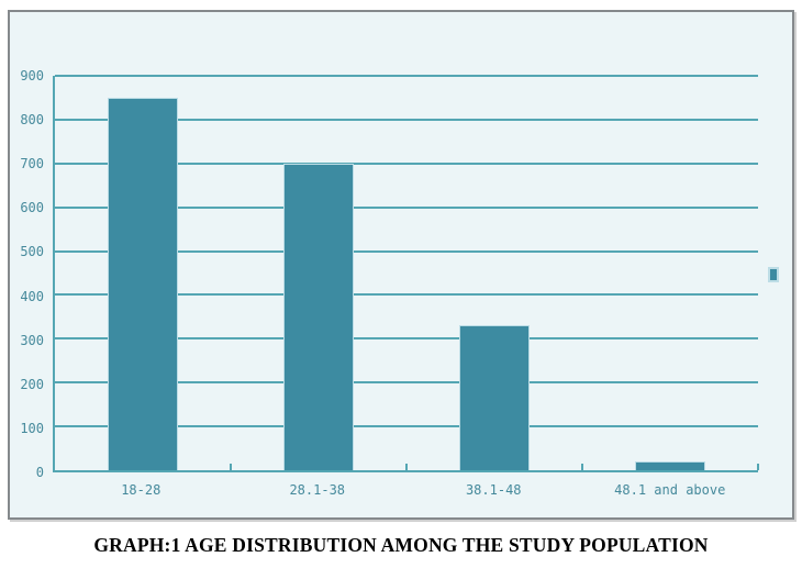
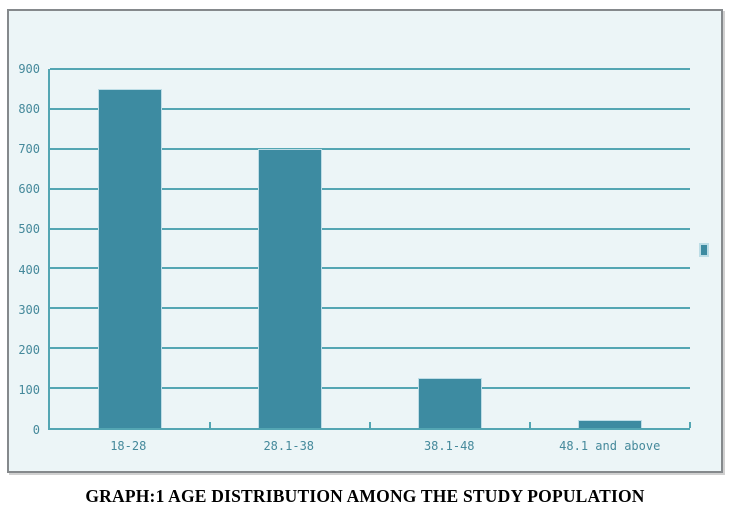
38.1-48: 330 -> 120
